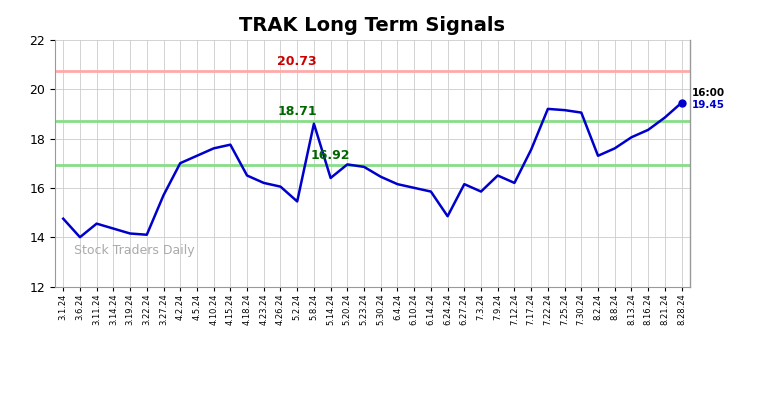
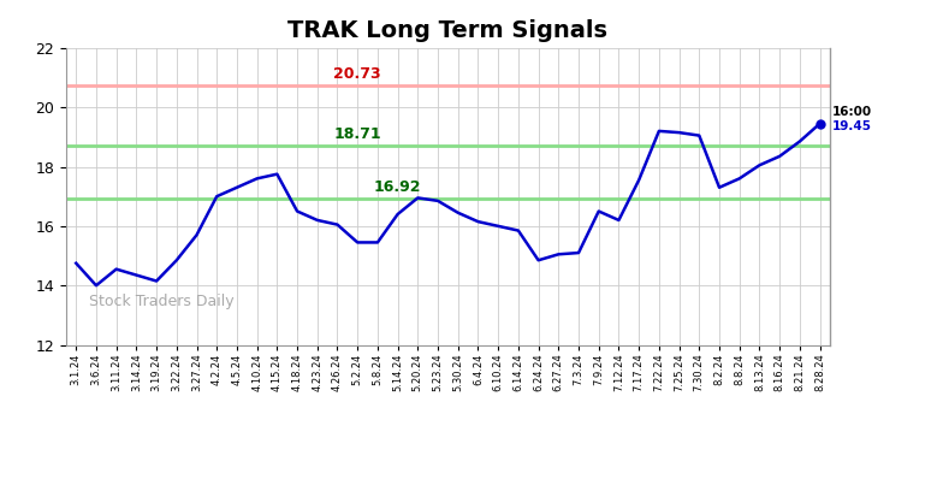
3.22.24: 14.10 -> 14.85
5.8.24: 18.60 -> 15.45
6.27.24: 16.15 -> 15.05
7.3.24: 15.85 -> 15.10
